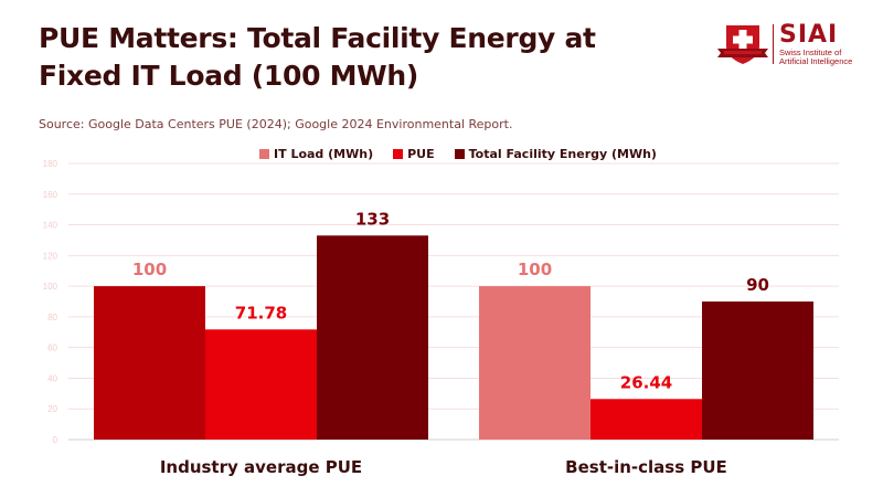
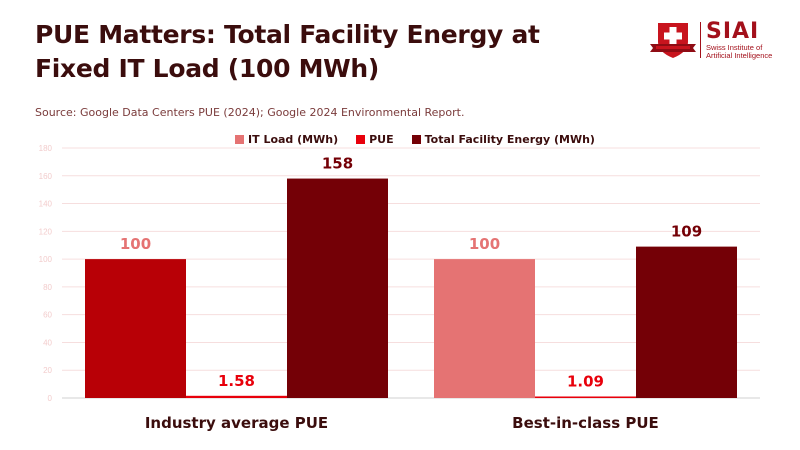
PUE/Industry average PUE: 71.78 -> 1.58
Total Facility Energy (MWh)/Industry average PUE: 133 -> 158
PUE/Best-in-class PUE: 26.44 -> 1.09
Total Facility Energy (MWh)/Best-in-class PUE: 90 -> 109
